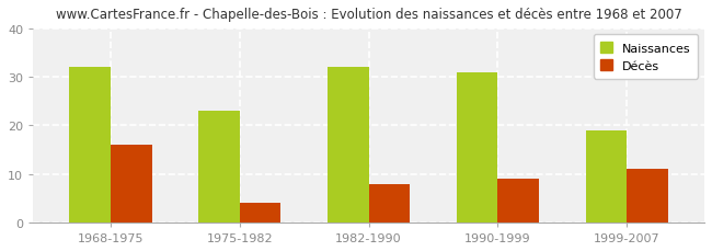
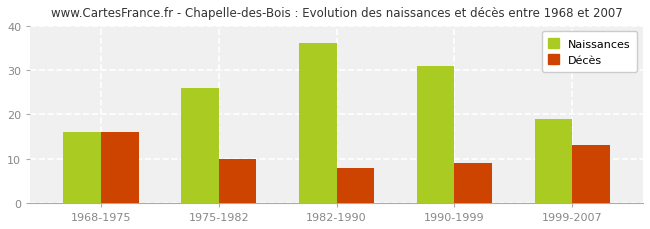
Naissances/1968-1975: 32 -> 16
Naissances/1975-1982: 23 -> 26
Décès/1975-1982: 4 -> 10
Naissances/1982-1990: 32 -> 36
Décès/1999-2007: 11 -> 13
